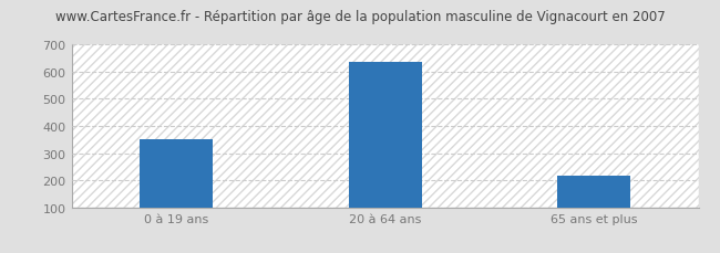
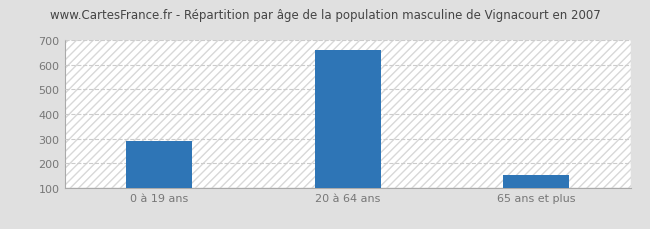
0 à 19 ans: 350 -> 290
20 à 64 ans: 635 -> 660
65 ans et plus: 215 -> 153
